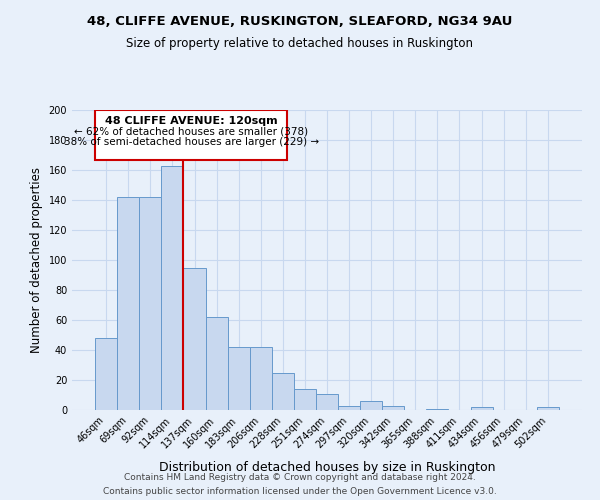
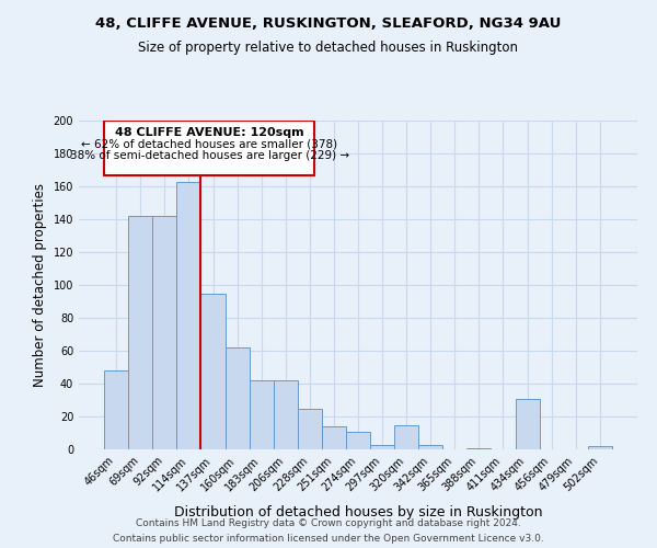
320sqm: 6 -> 15
434sqm: 2 -> 31
